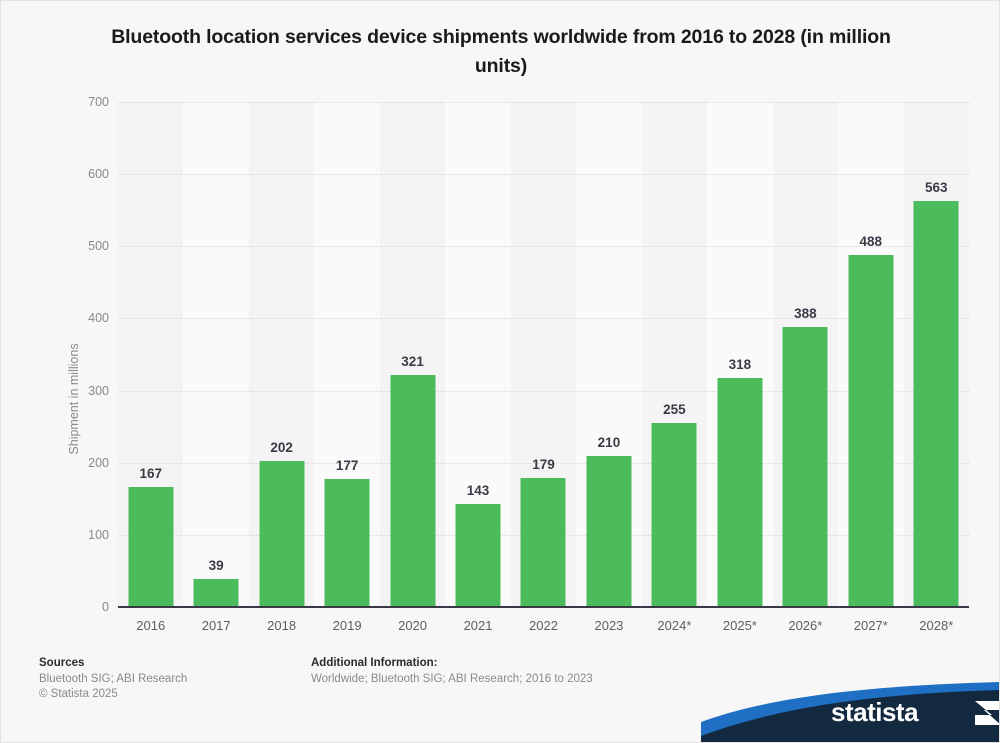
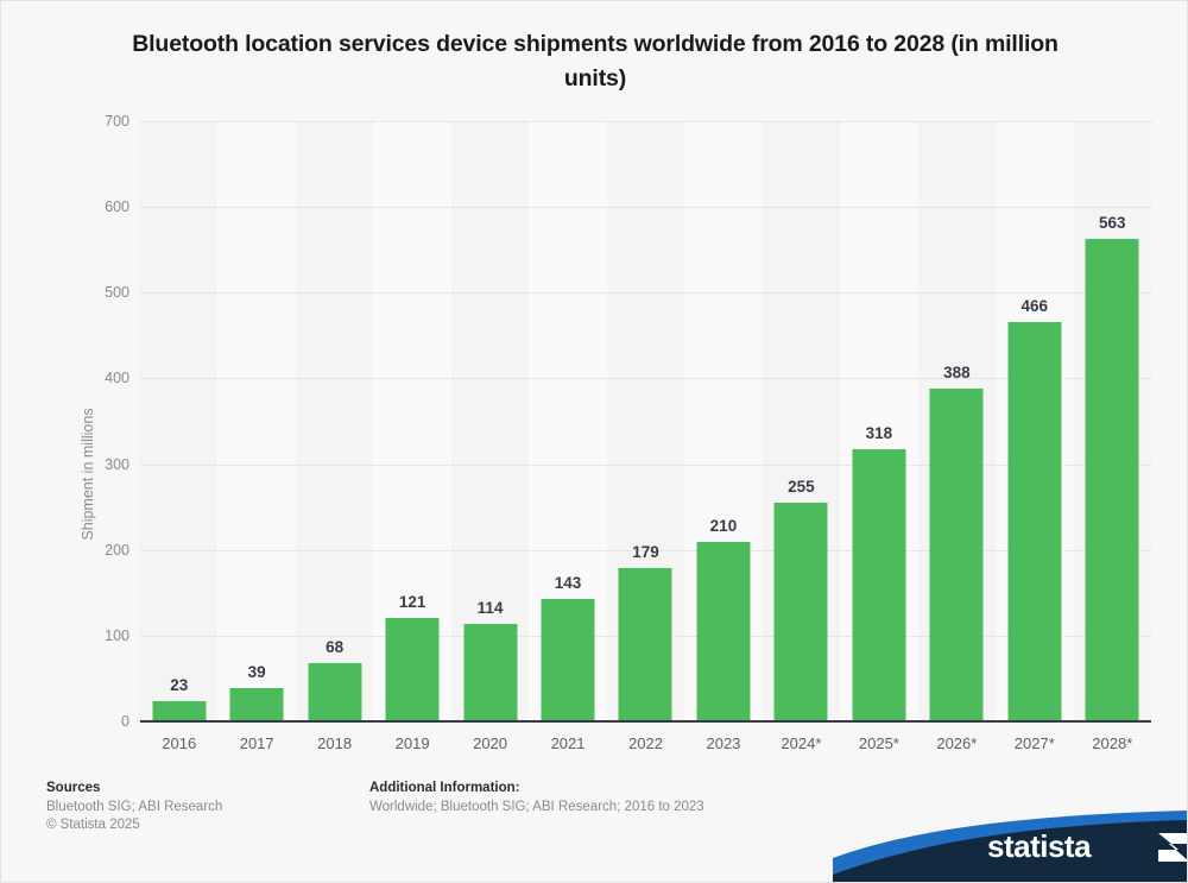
2016: 167 -> 23
2018: 202 -> 68
2019: 177 -> 121
2020: 321 -> 114
2027*: 488 -> 466
